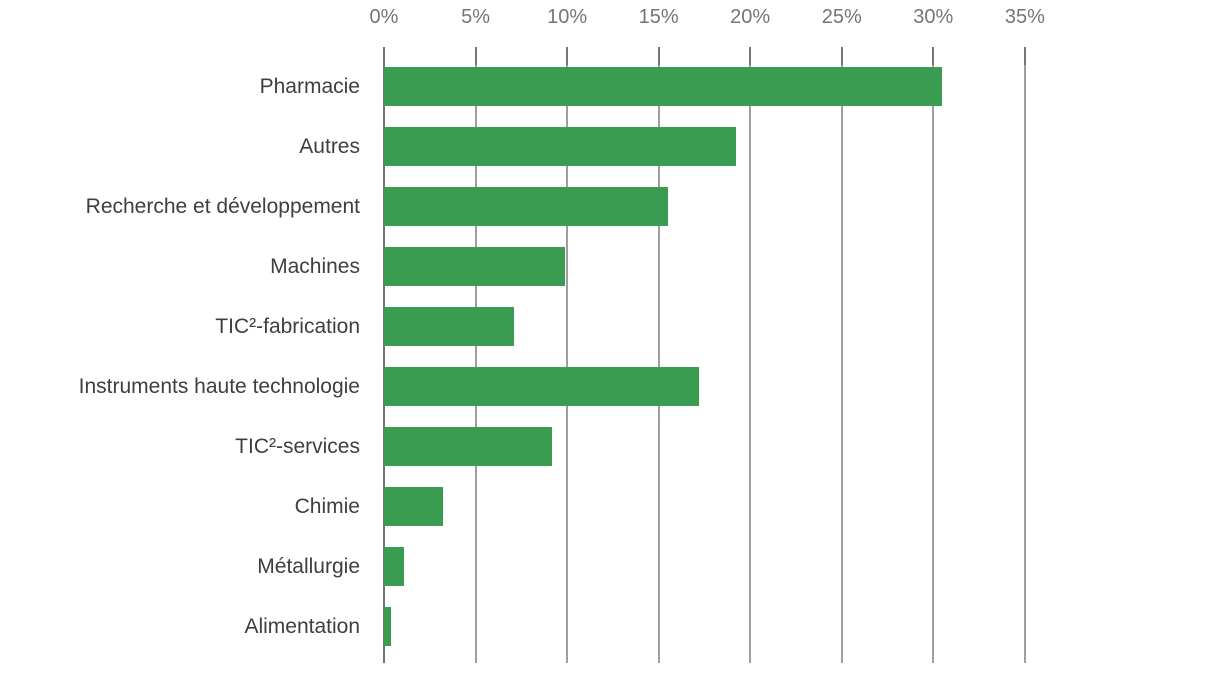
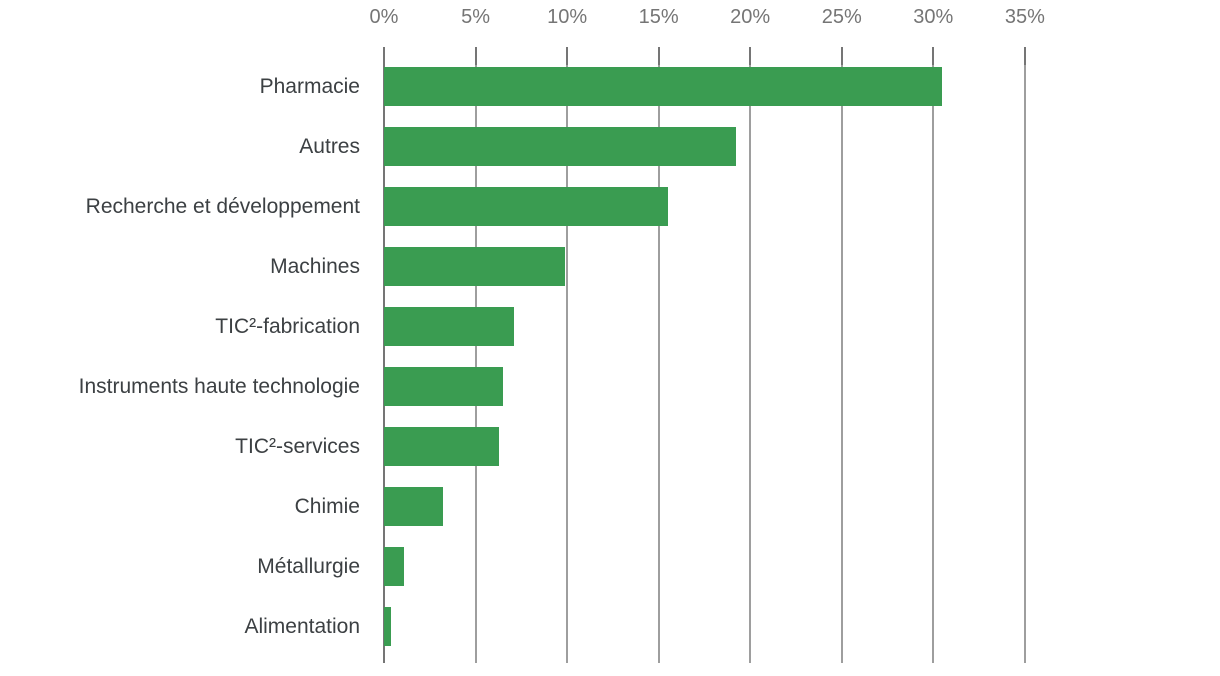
Instruments haute technologie: 17.2% -> 6.5%
TIC²-services: 9.2% -> 6.3%
